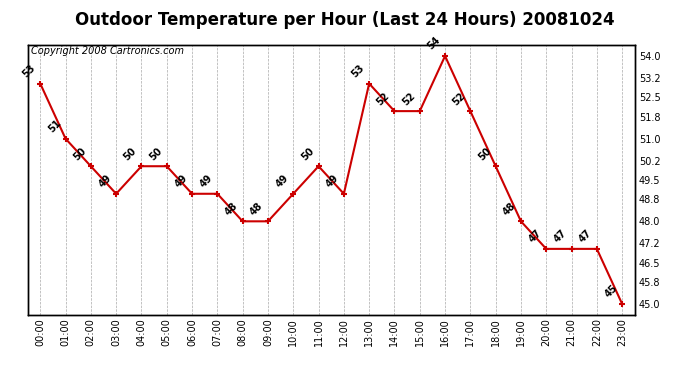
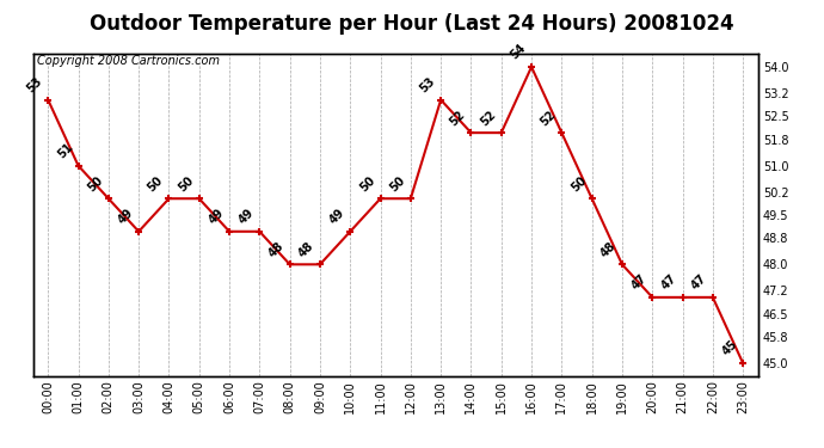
12:00: 49 -> 50
